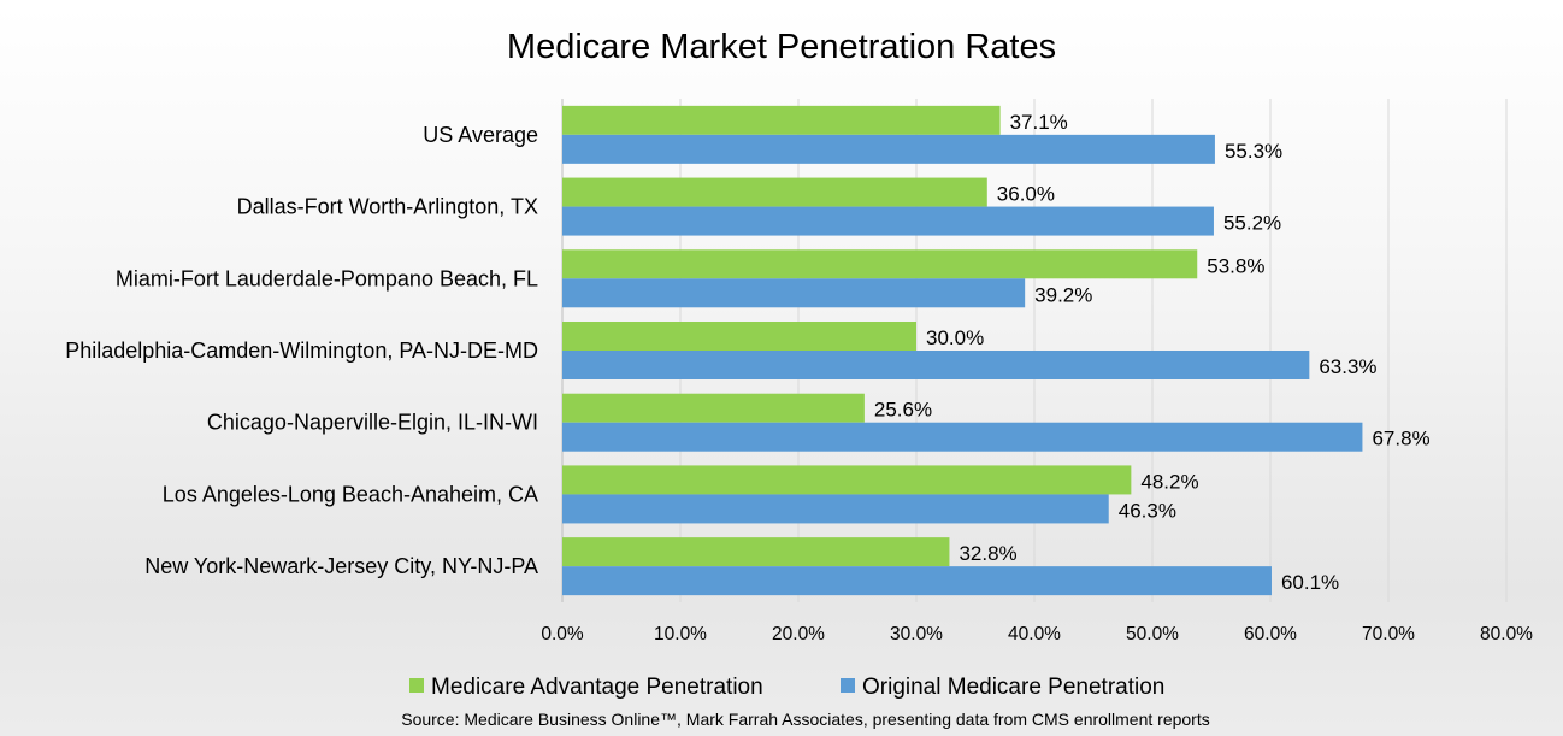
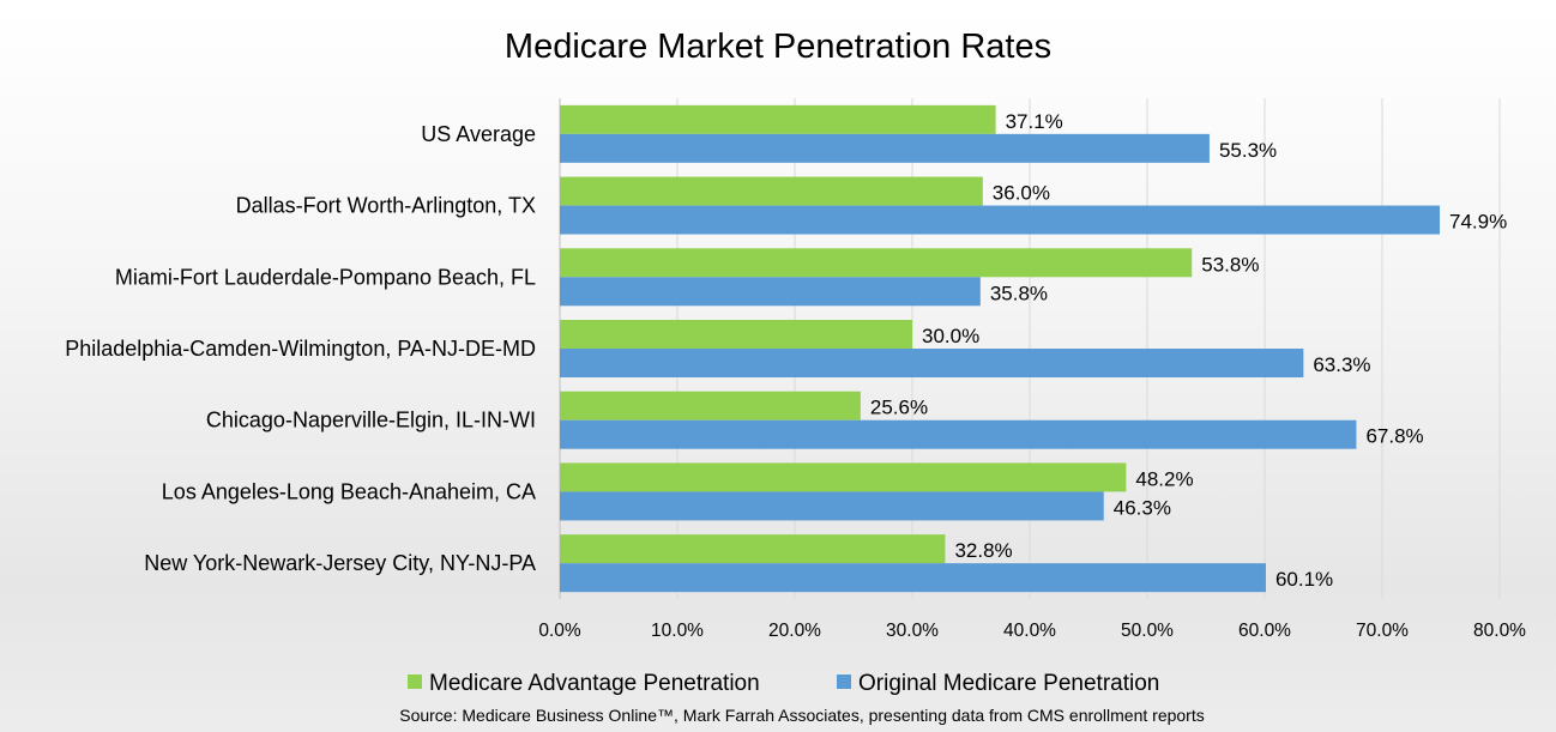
Original Medicare Penetration/Dallas-Fort Worth-Arlington, TX: 55.2% -> 74.9%
Original Medicare Penetration/Miami-Fort Lauderdale-Pompano Beach, FL: 39.2% -> 35.8%
